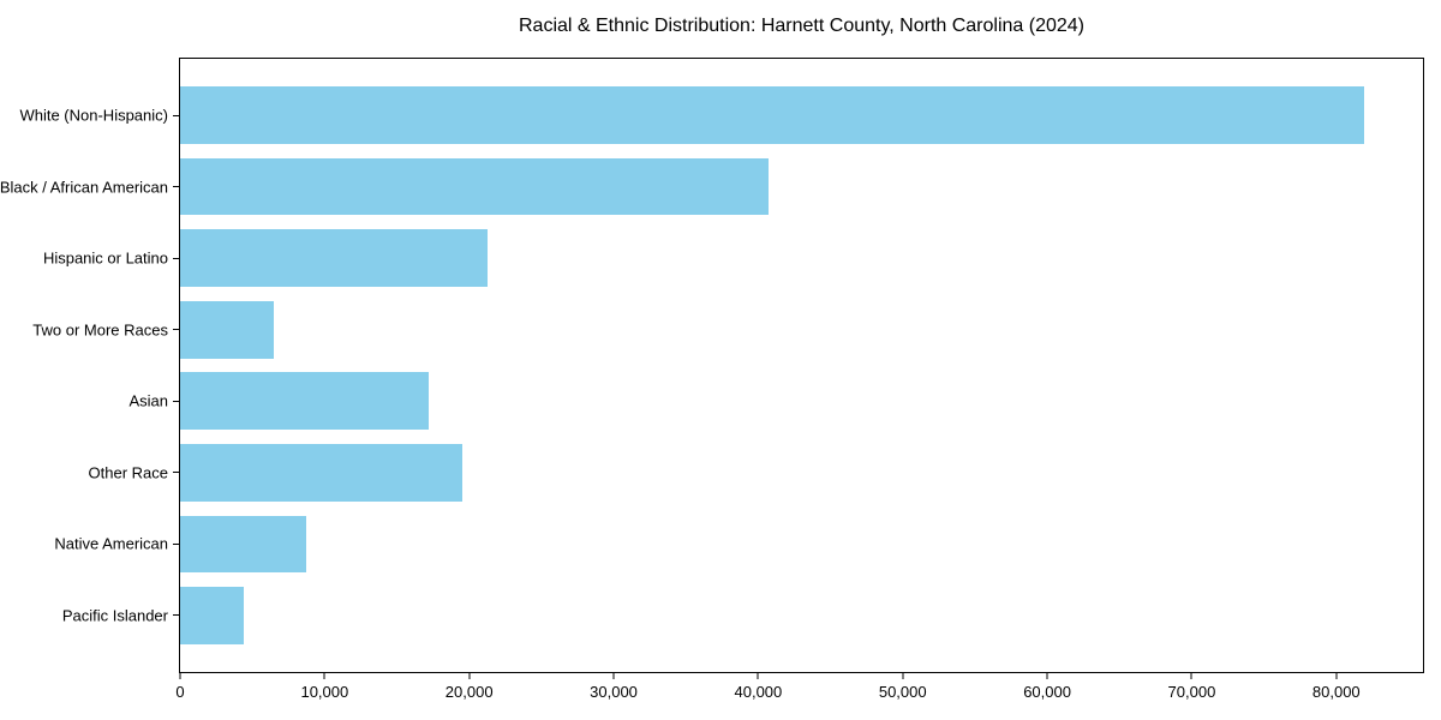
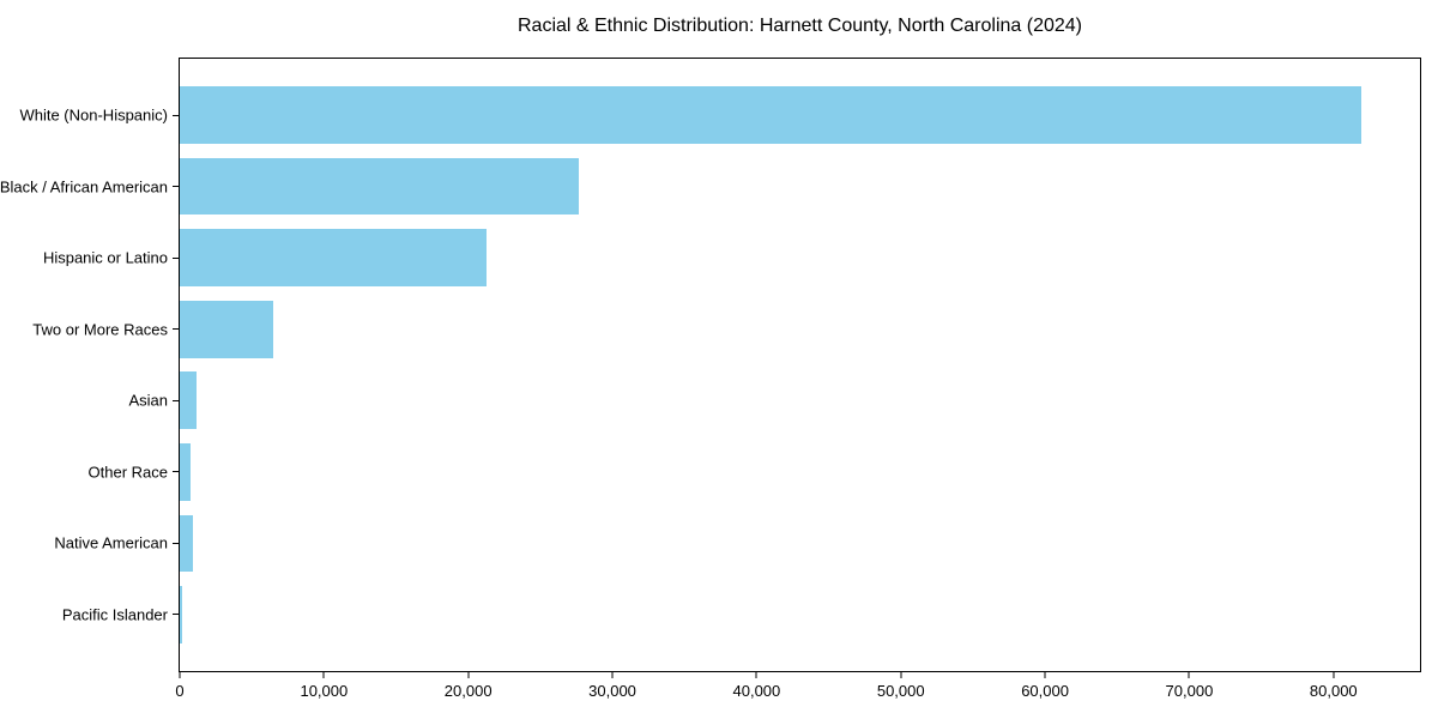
Black / African American: 40700 -> 27700
Asian: 17200 -> 1200
Other Race: 19500 -> 800
Native American: 8700 -> 900
Pacific Islander: 4400 -> 200
